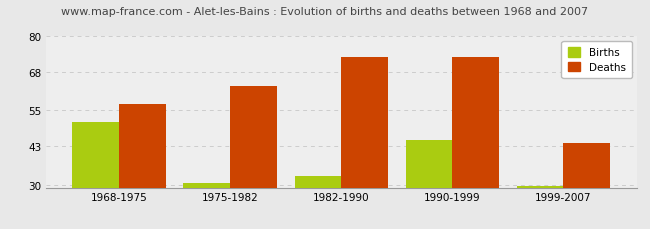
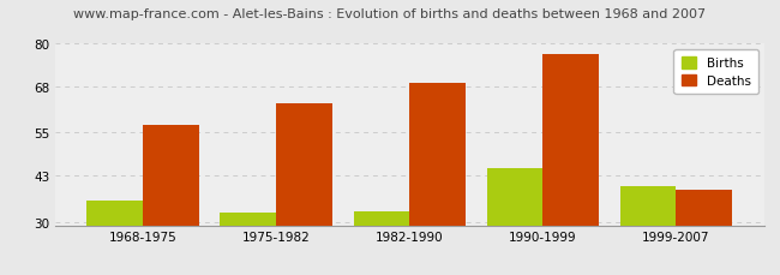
Births/1968-1975: 51.0 -> 36.0
Births/1975-1982: 30.5 -> 32.5
Deaths/1982-1990: 73 -> 69
Deaths/1990-1999: 73 -> 77
Births/1999-2007: 29.5 -> 40.0
Deaths/1999-2007: 44 -> 39
